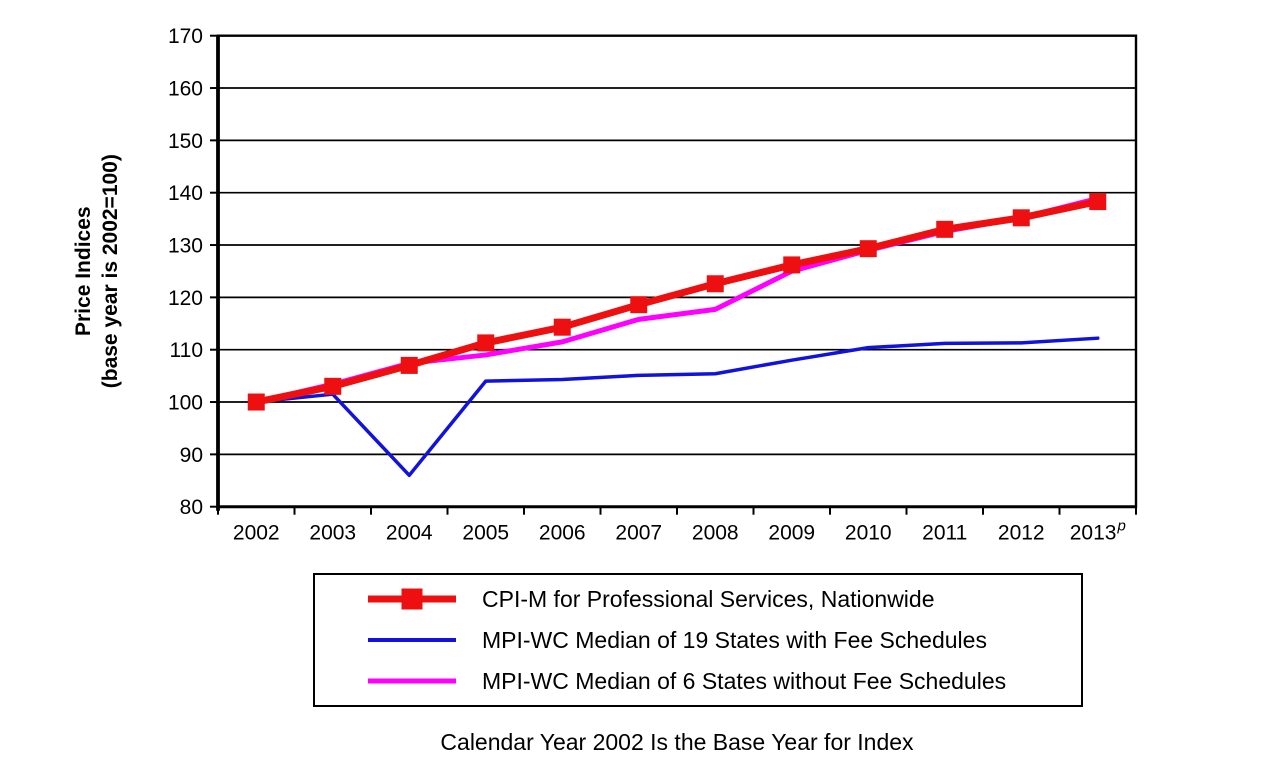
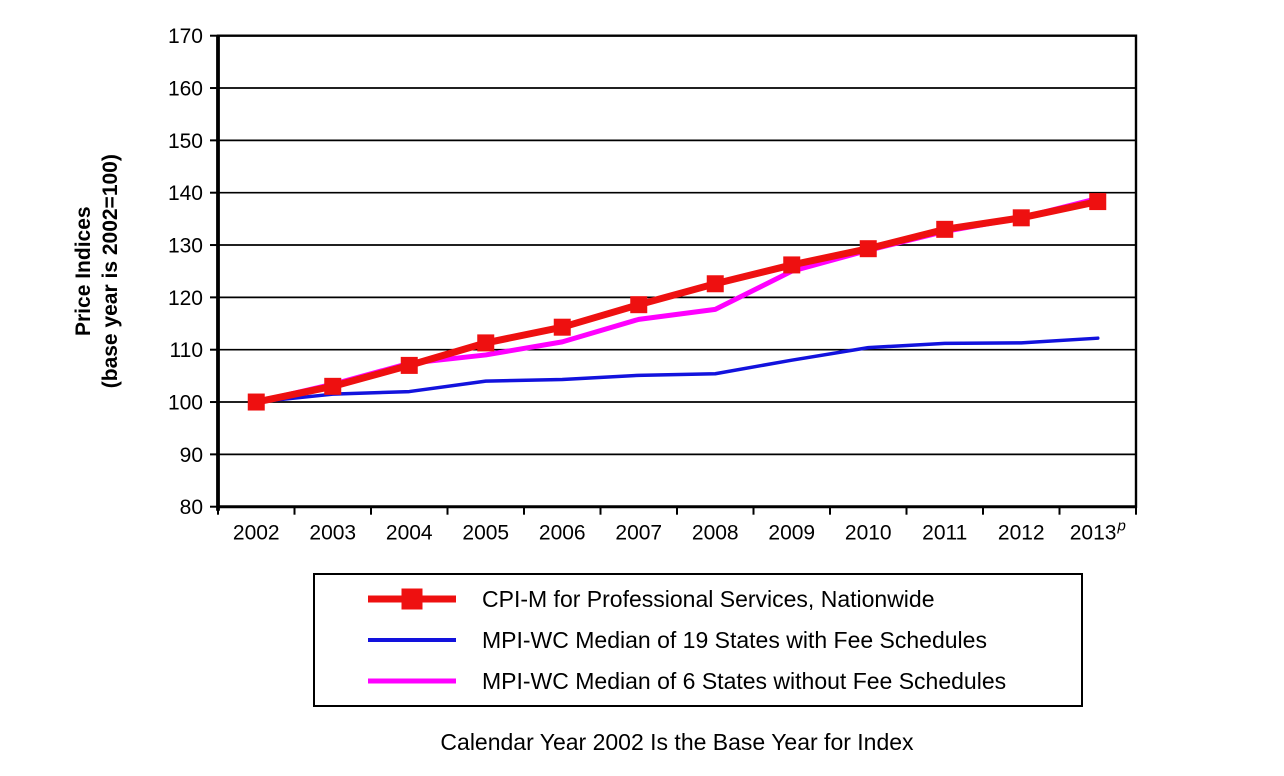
MPI-WC Median of 19 States with Fee Schedules/2004: 86 -> 102
